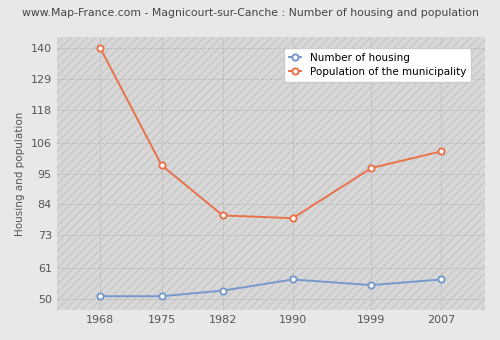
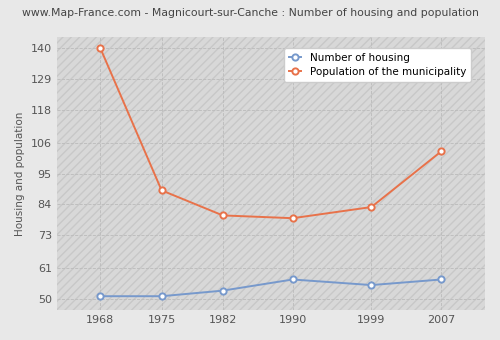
Population of the municipality/1975: 98 -> 89
Population of the municipality/1999: 97 -> 83
